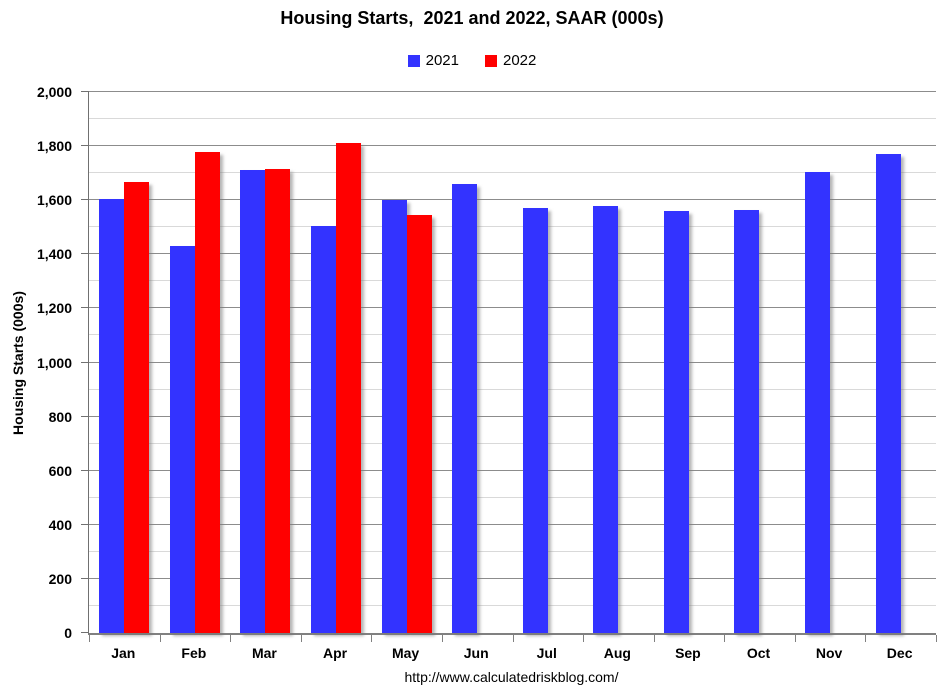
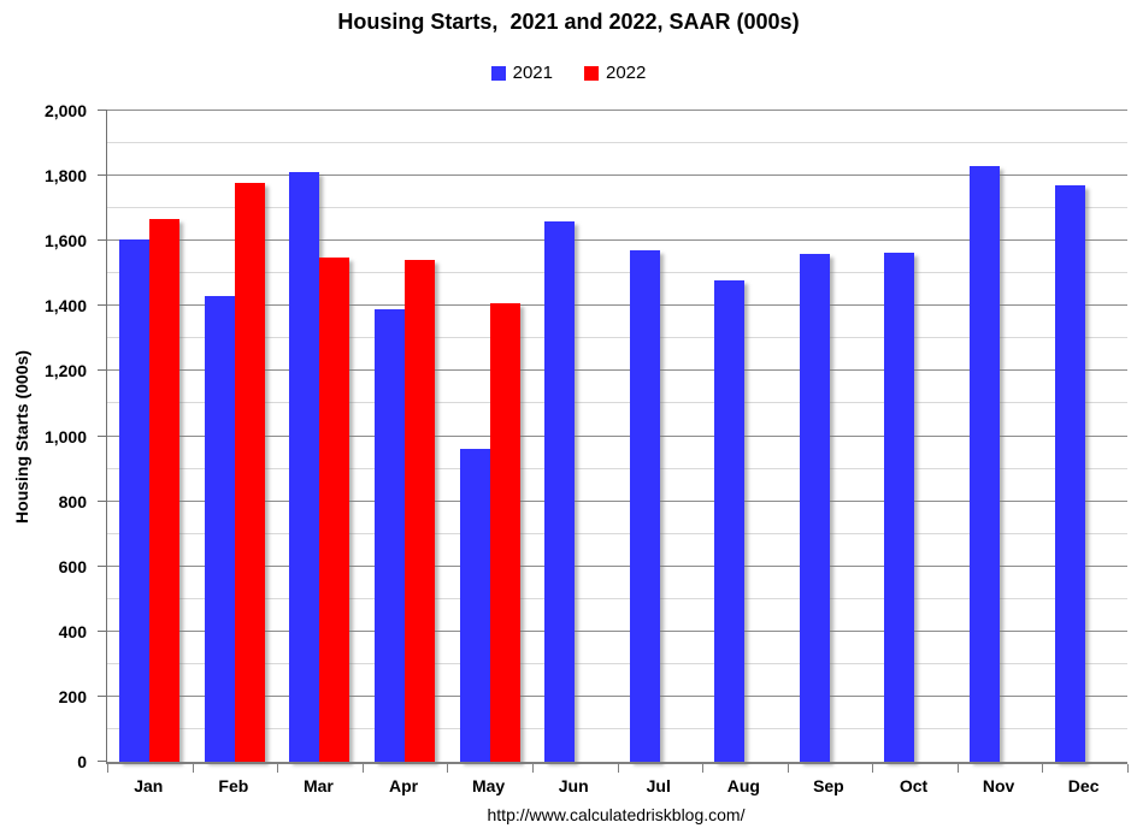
2021/Mar: 1710 -> 1810
2022/Mar: 1720 -> 1550
2021/Apr: 1500 -> 1390
2022/Apr: 1810 -> 1540
2021/May: 1600 -> 960
2022/May: 1550 -> 1410
2021/Aug: 1580 -> 1480
2021/Nov: 1710 -> 1830
